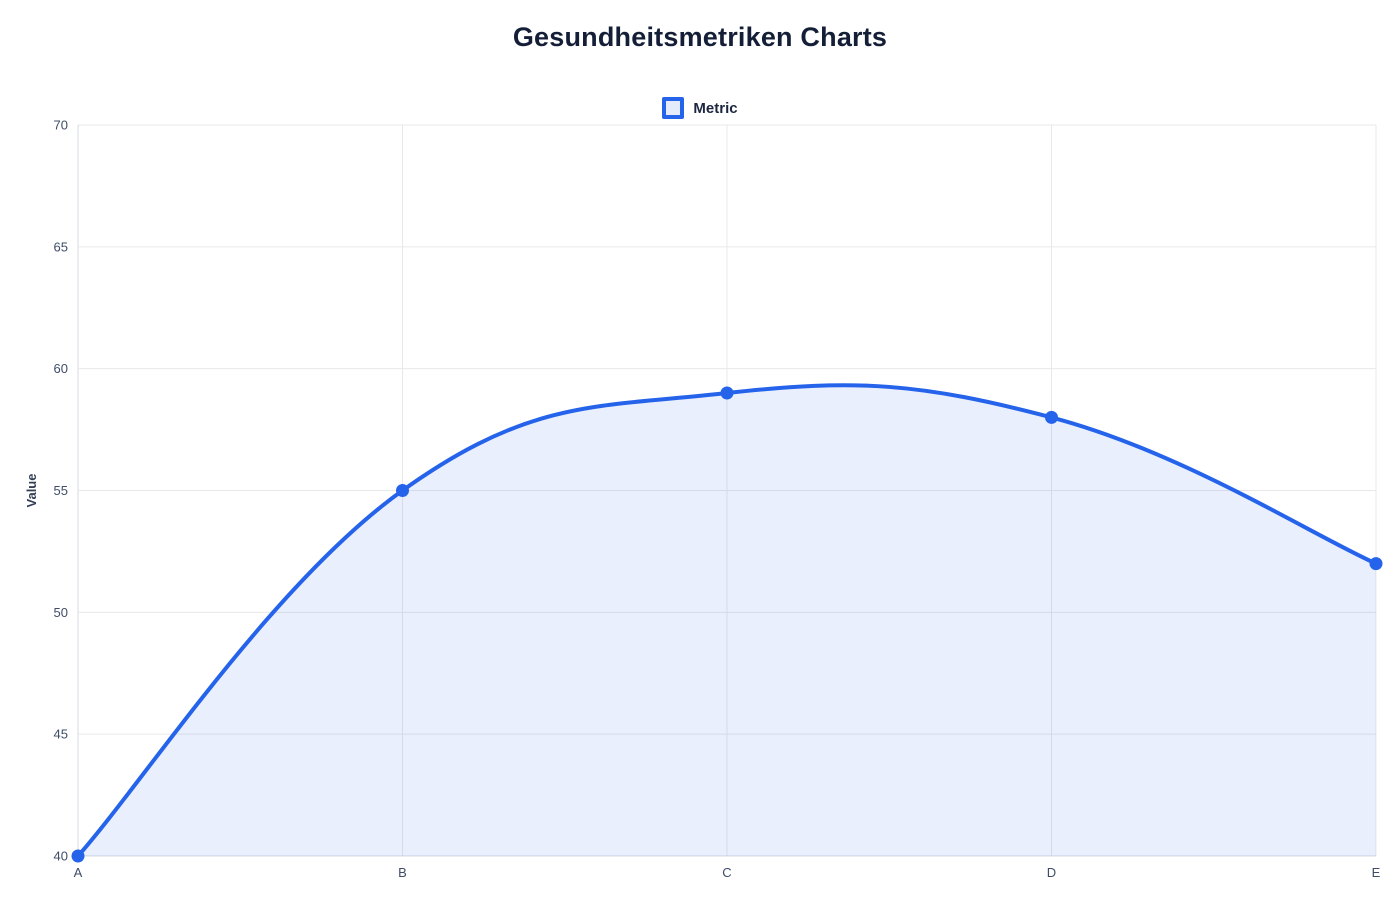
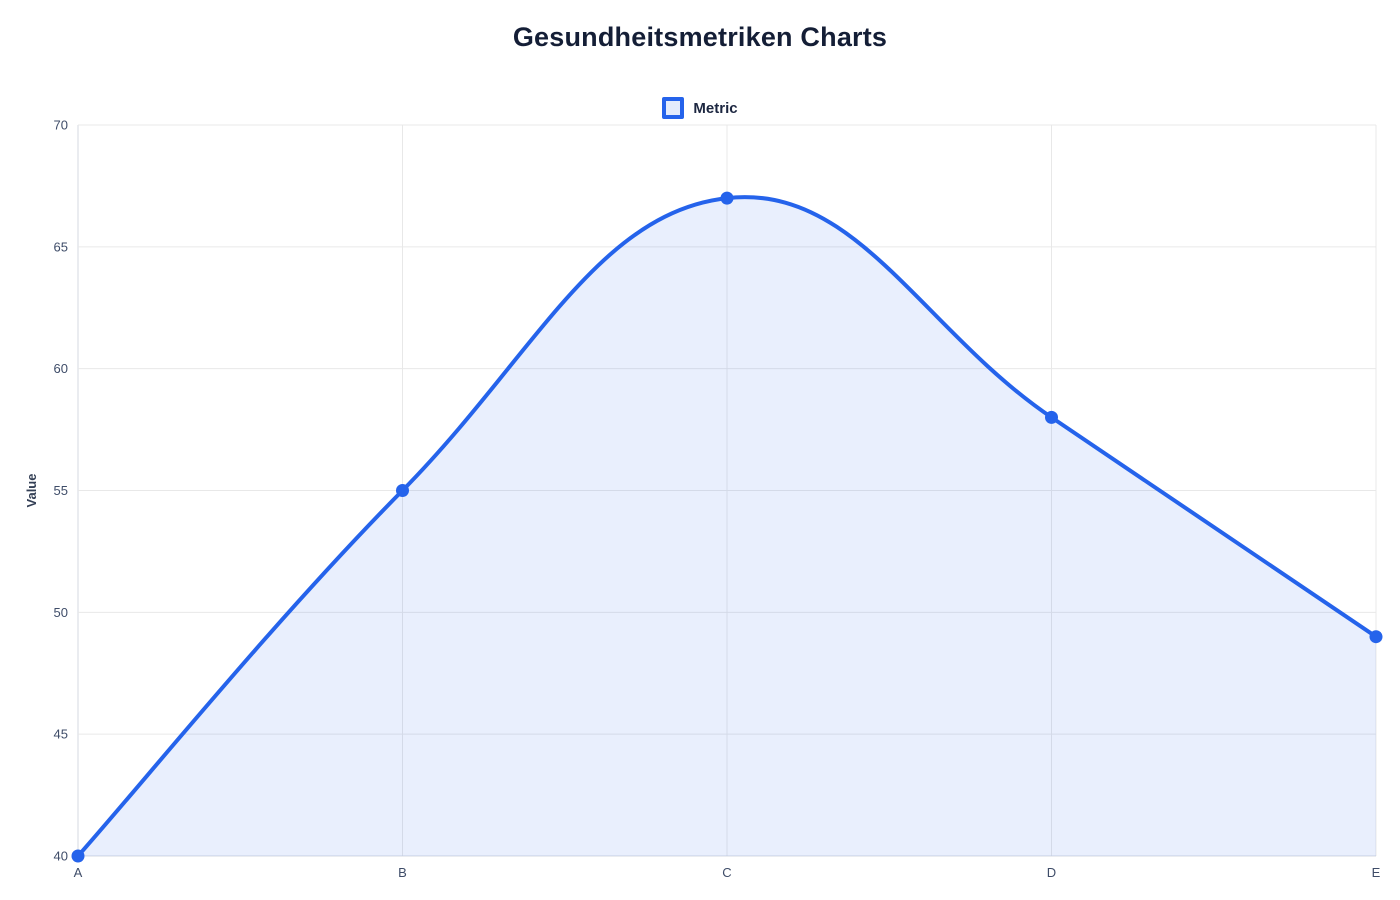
C: 59 -> 67
E: 52 -> 49
